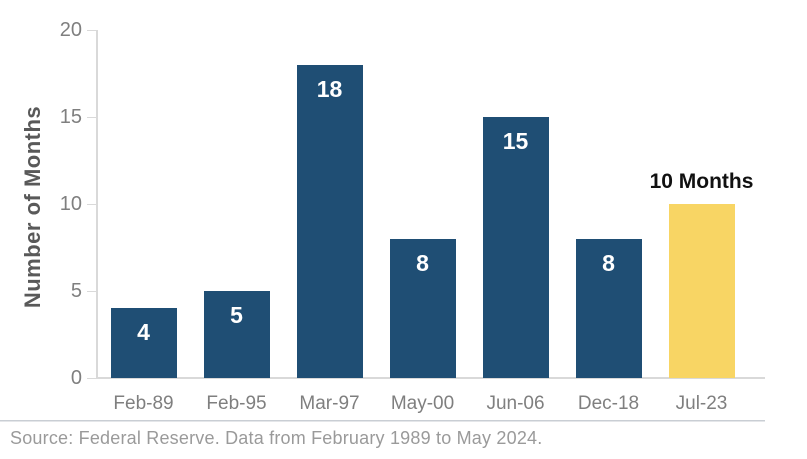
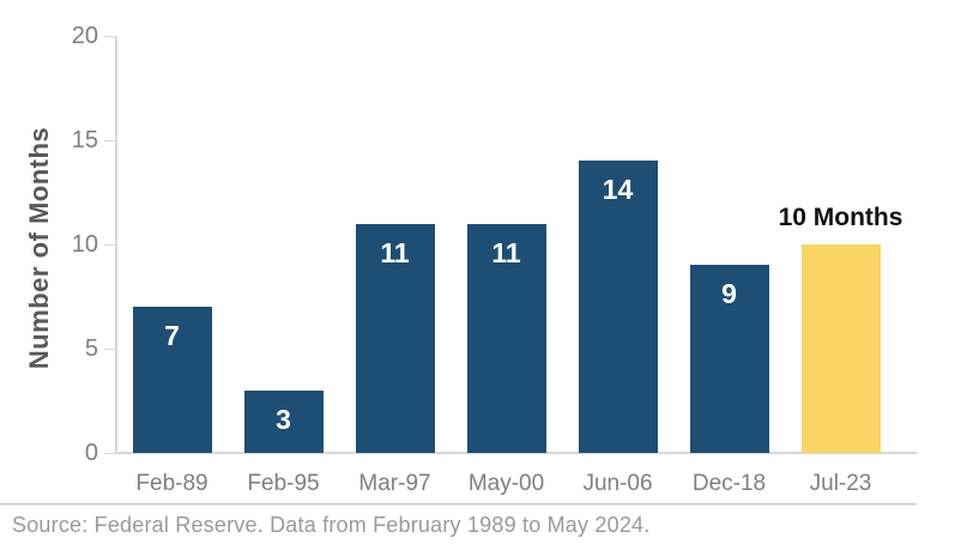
Feb-89: 4 -> 7
Feb-95: 5 -> 3
Mar-97: 18 -> 11
May-00: 8 -> 11
Jun-06: 15 -> 14
Dec-18: 8 -> 9
